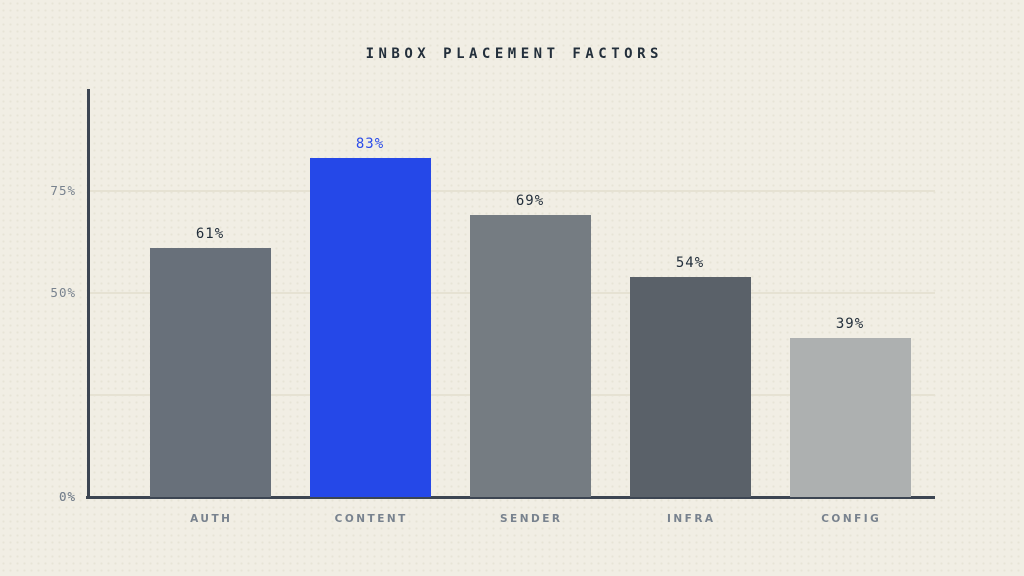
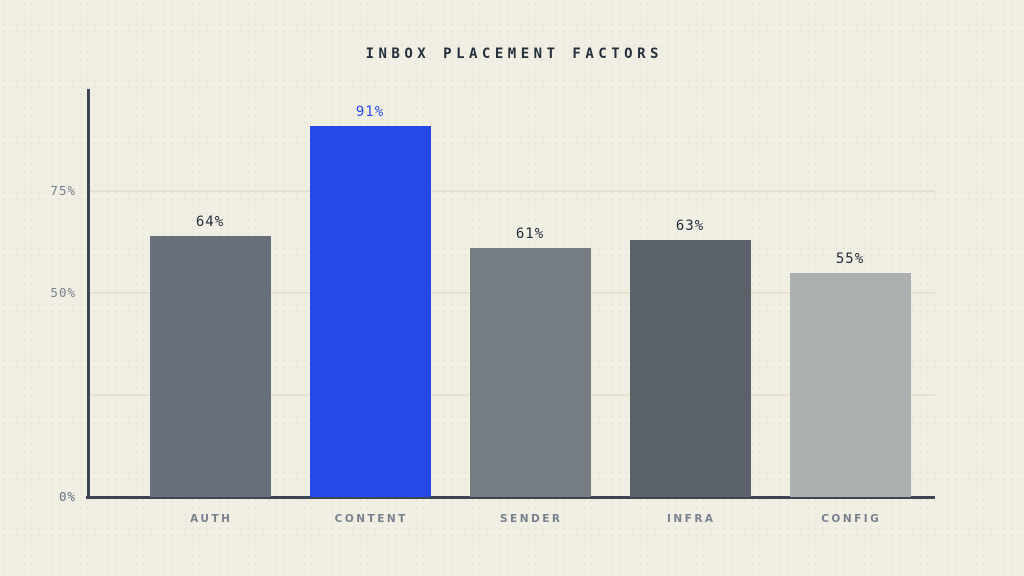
AUTH: 61% -> 64%
CONTENT: 83% -> 91%
SENDER: 69% -> 61%
INFRA: 54% -> 63%
CONFIG: 39% -> 55%
